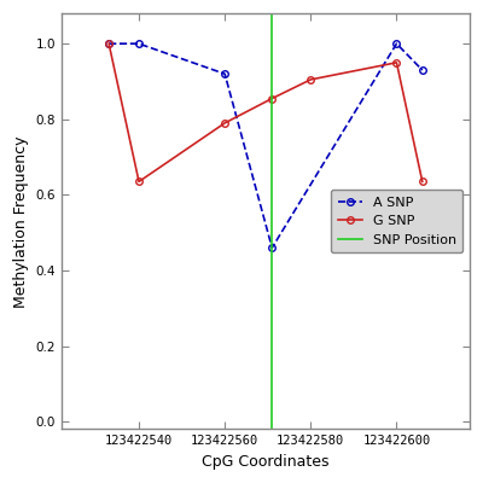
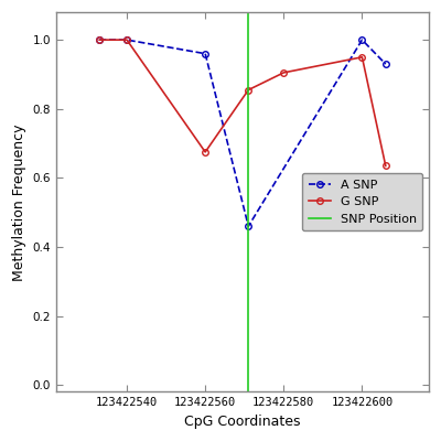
G SNP/123422540: 0.635 -> 1.000
A SNP/123422560: 0.92 -> 0.96
G SNP/123422560: 0.790 -> 0.675
